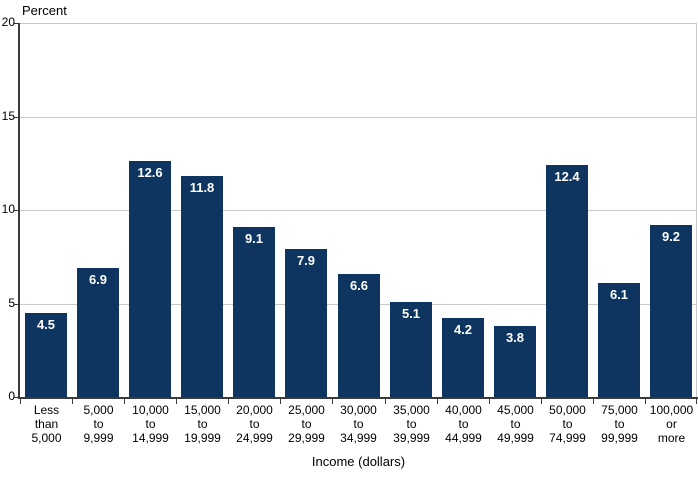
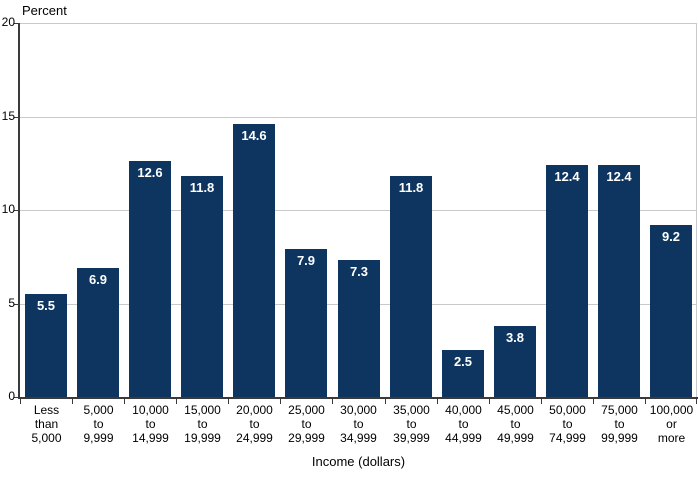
Less than 5,000: 4.5 -> 5.5
20,000 to 24,999: 9.1 -> 14.6
30,000 to 34,999: 6.6 -> 7.3
35,000 to 39,999: 5.1 -> 11.8
40,000 to 44,999: 4.2 -> 2.5
75,000 to 99,999: 6.1 -> 12.4
